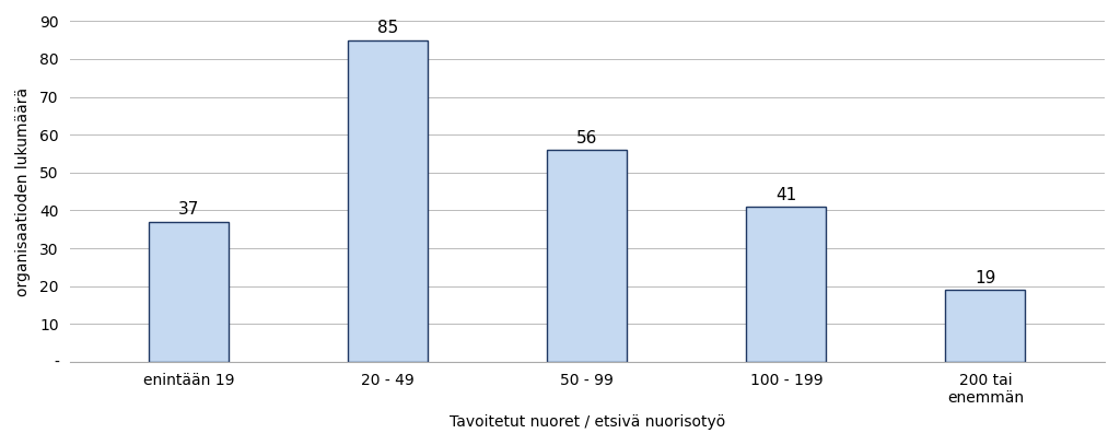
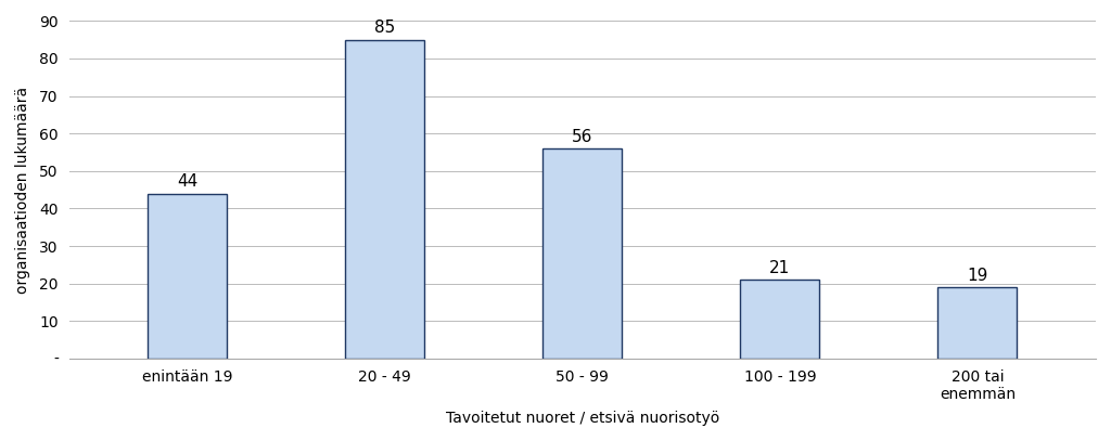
enintään 19: 37 -> 44
100 - 199: 41 -> 21
